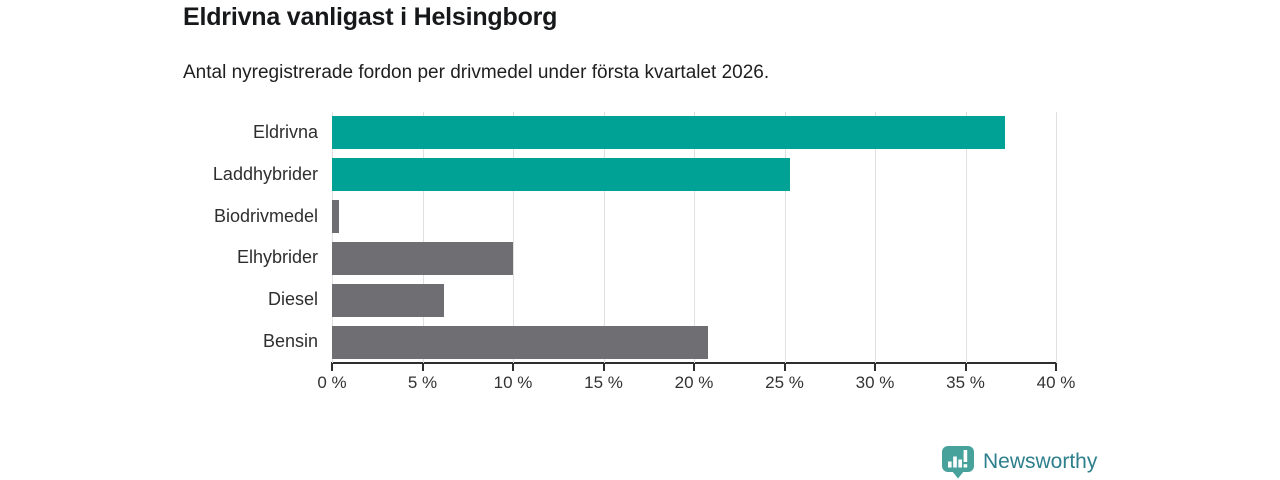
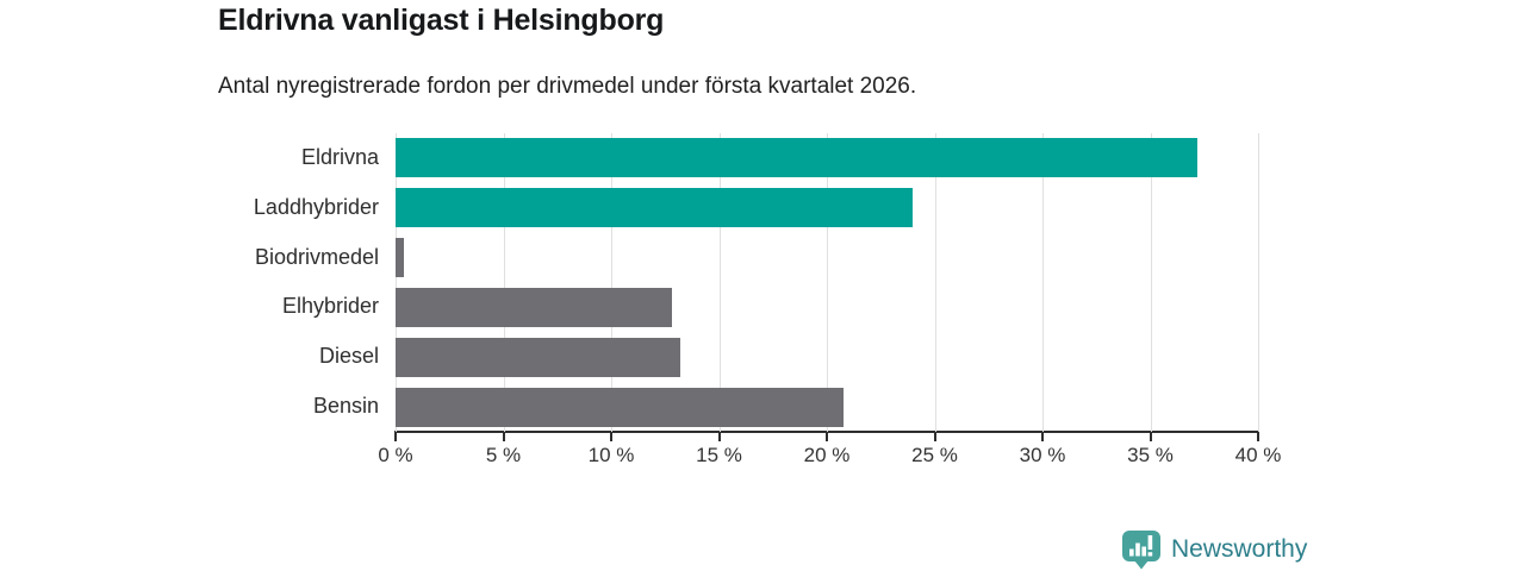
Laddhybrider: 25.3% -> 24.0%
Elhybrider: 10.0% -> 12.8%
Diesel: 6.2% -> 13.2%
